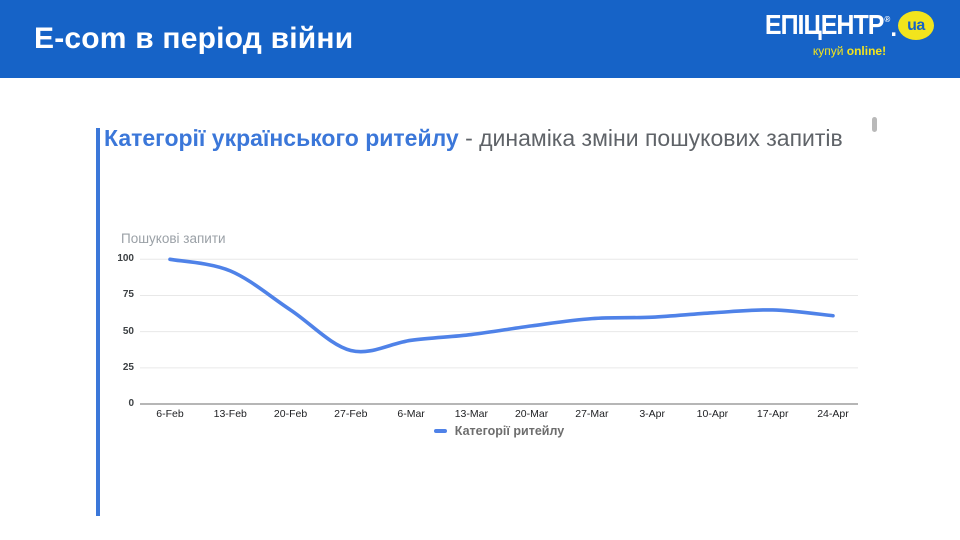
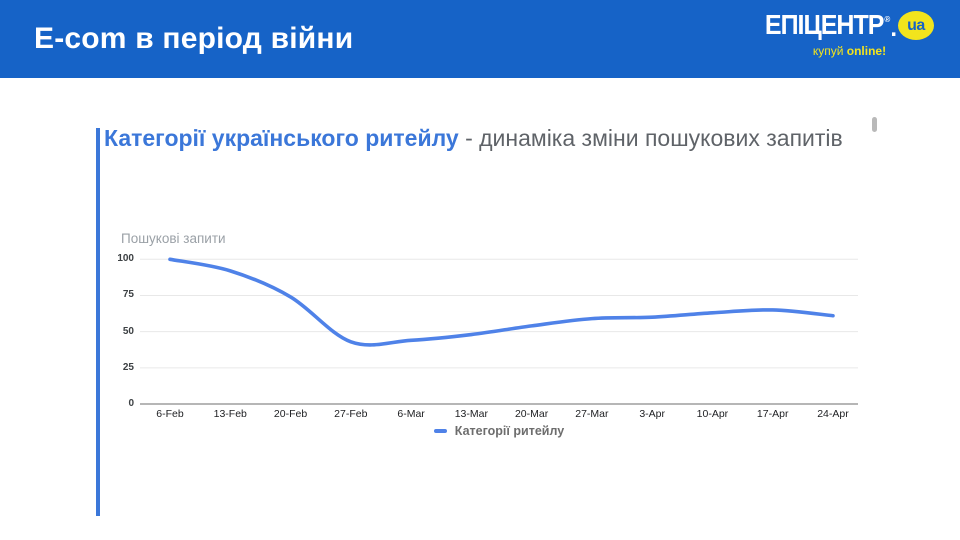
20-Feb: 65 -> 74
27-Feb: 37 -> 43
